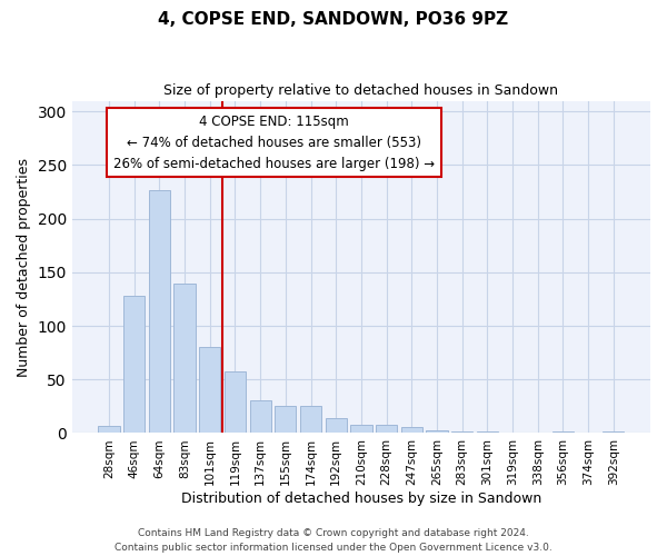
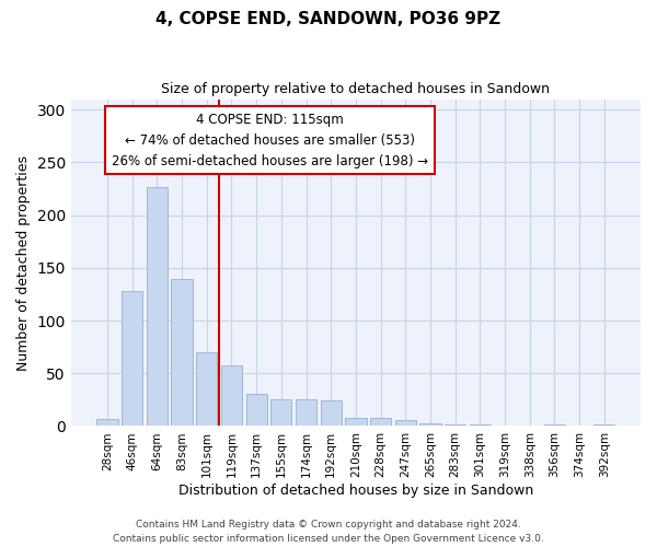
101sqm: 80 -> 70
192sqm: 14 -> 24
